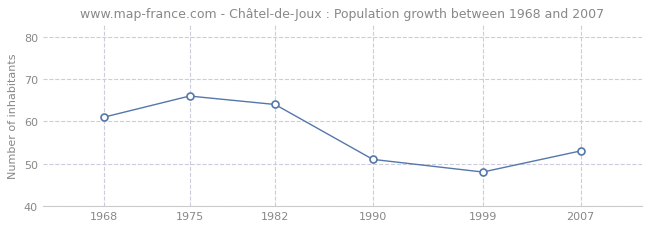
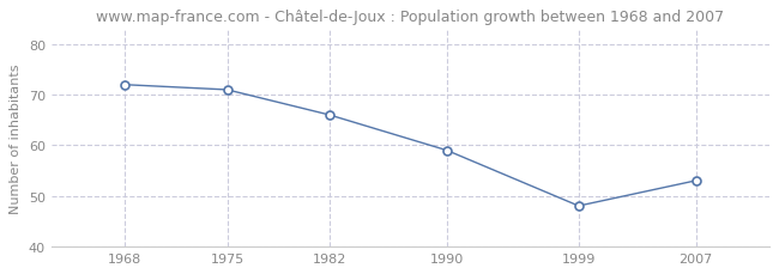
1968: 61 -> 72
1975: 66 -> 71
1982: 64 -> 66
1990: 51 -> 59
